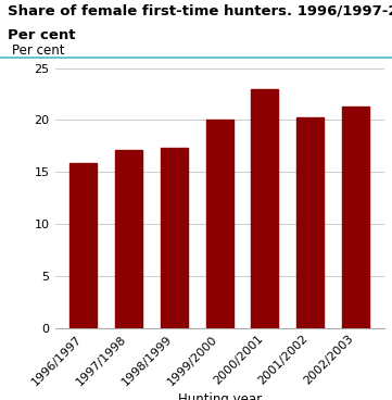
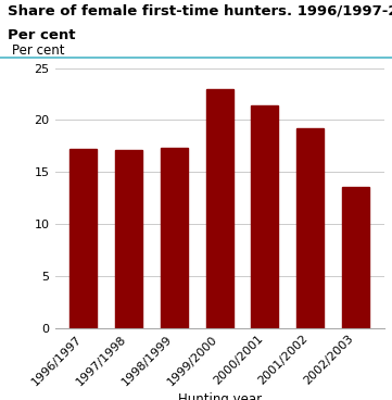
1996/1997: 15.9 -> 17.2
1999/2000: 20.0 -> 23.0
2000/2001: 23.0 -> 21.4
2001/2002: 20.2 -> 19.2
2002/2003: 21.3 -> 13.6
